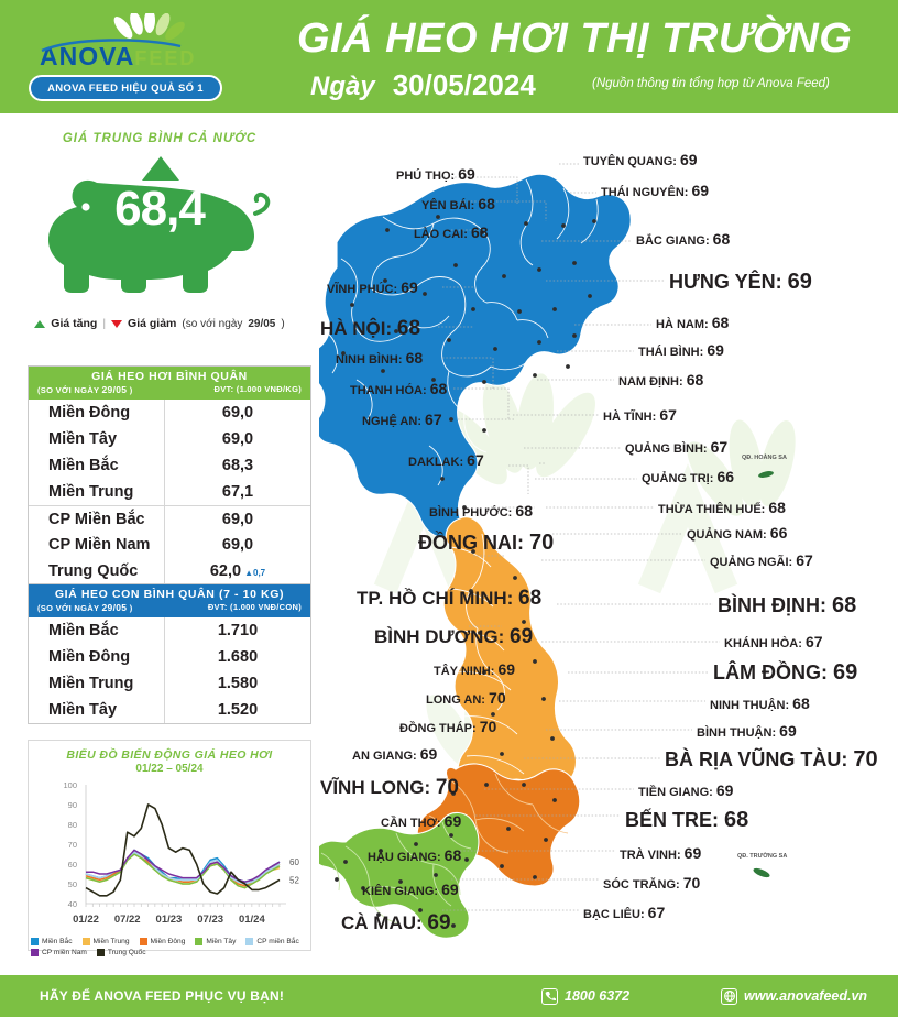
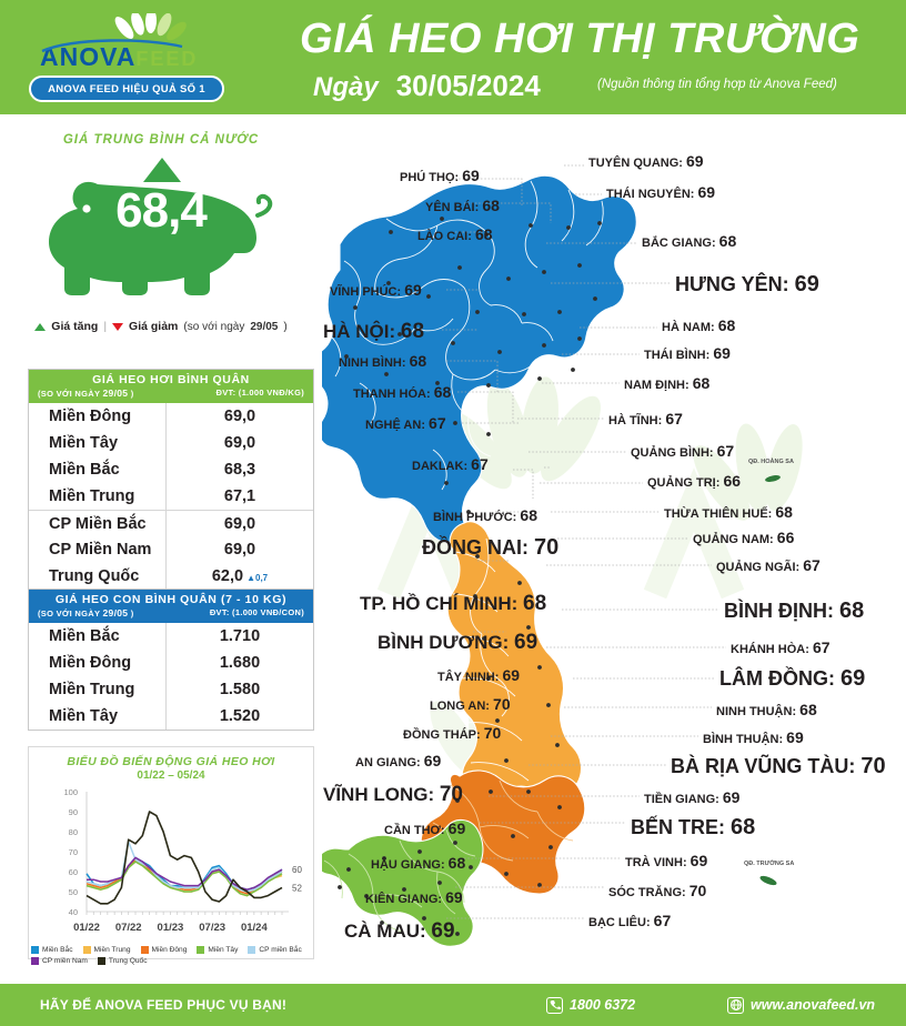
Miền Bắc/01/22: 55 -> 59
CP miền Bắc/07/22: 63 -> 75
